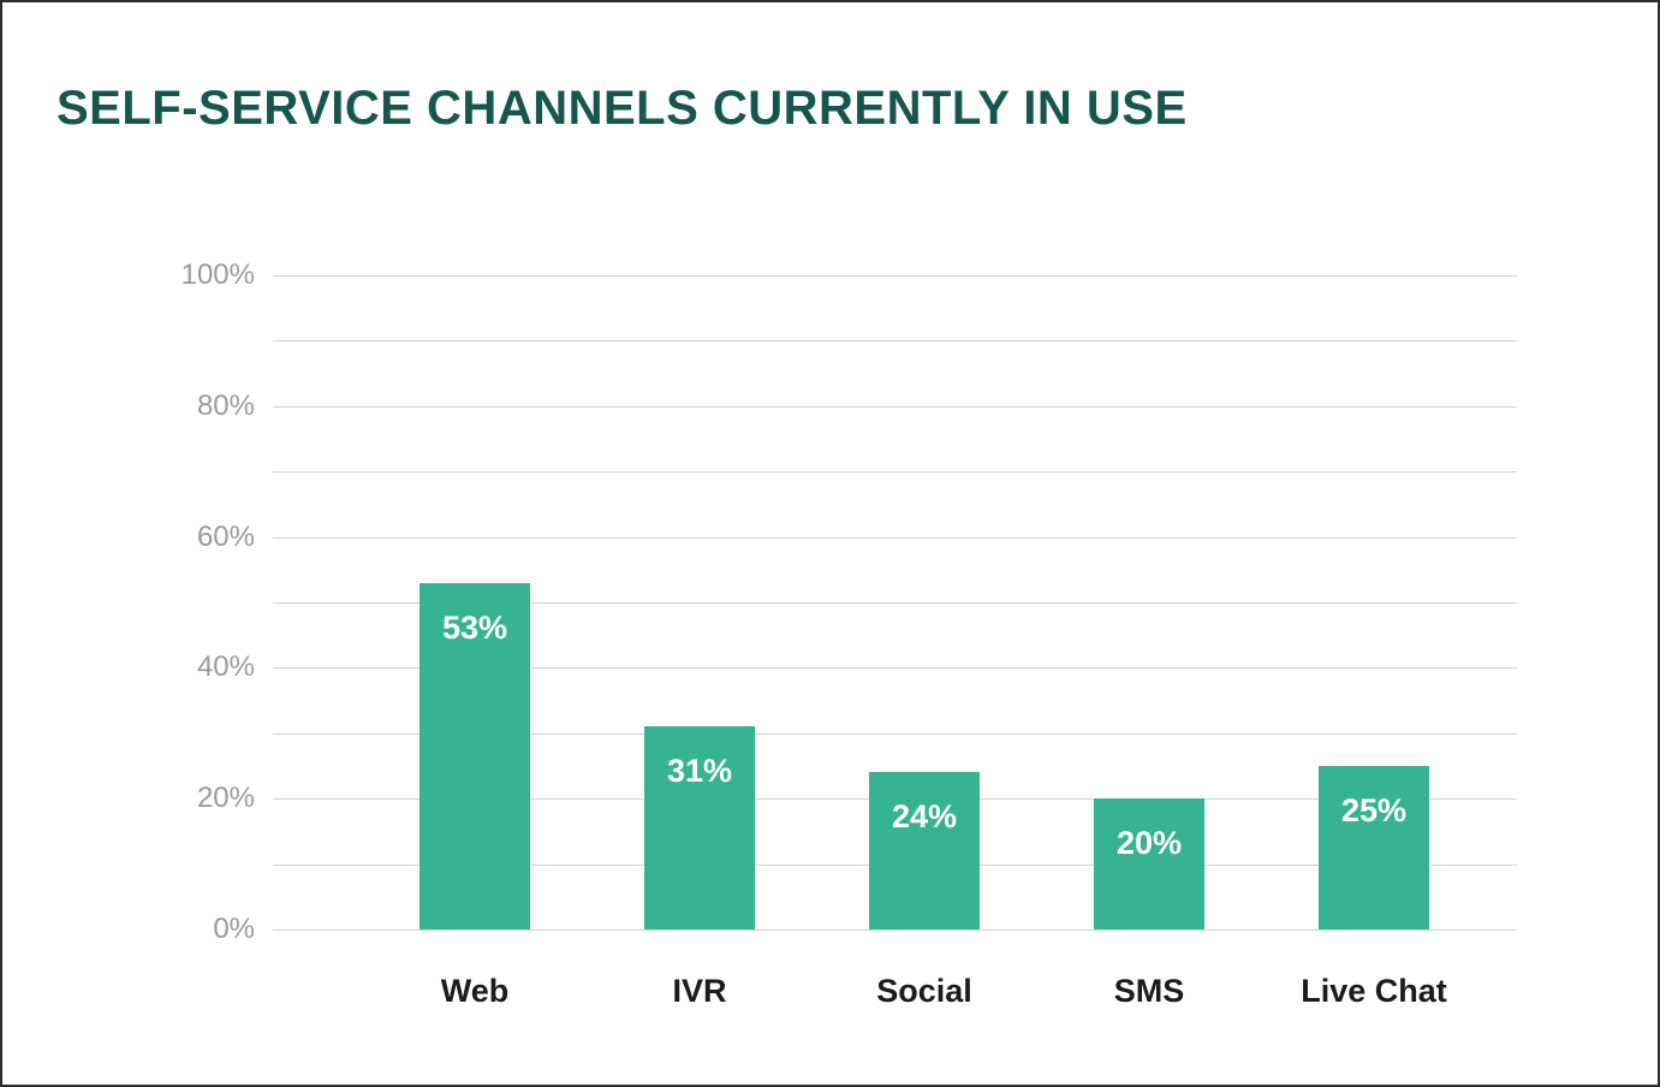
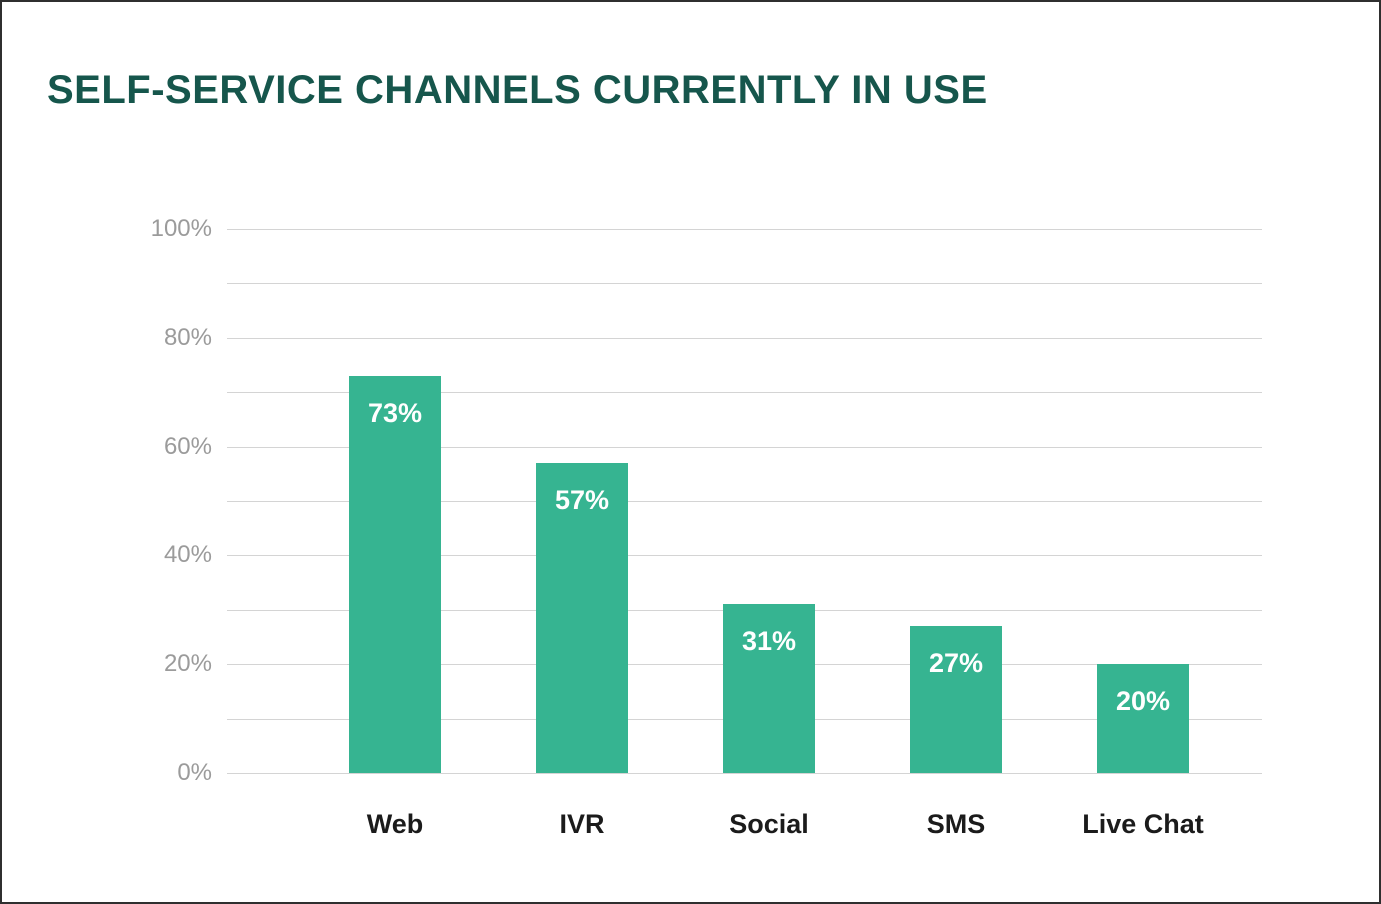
Web: 53% -> 73%
IVR: 31% -> 57%
Social: 24% -> 31%
SMS: 20% -> 27%
Live Chat: 25% -> 20%
